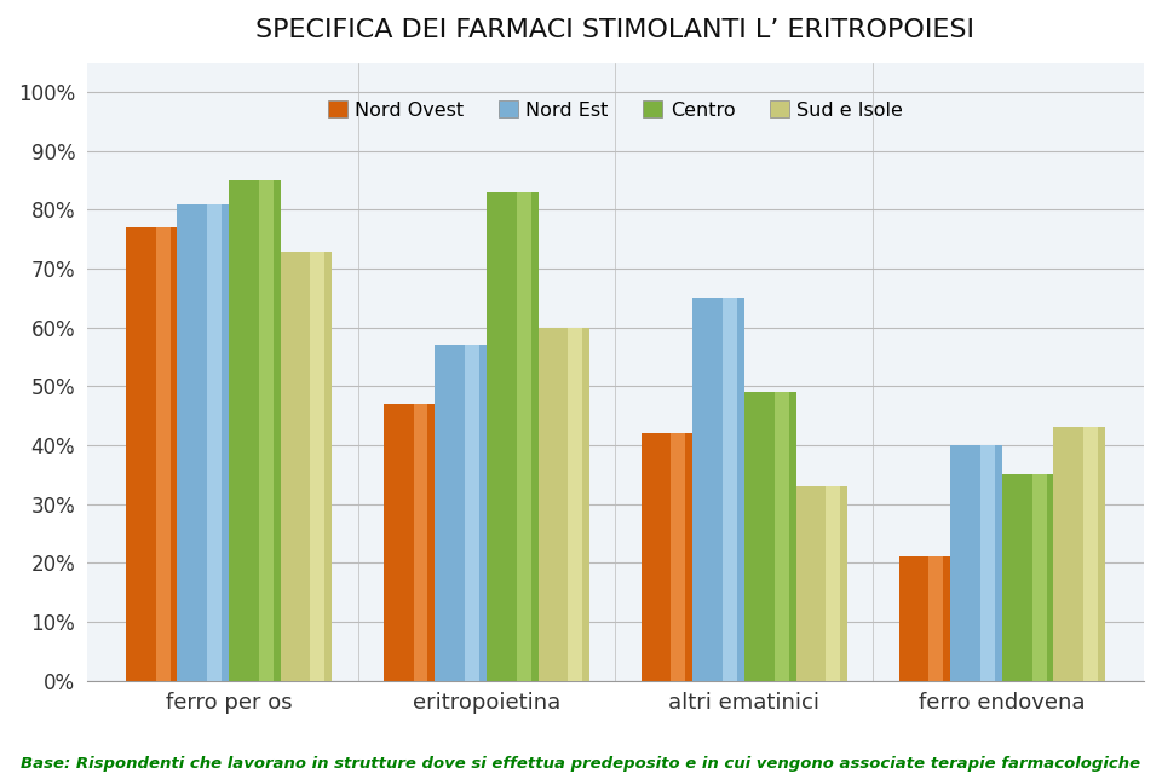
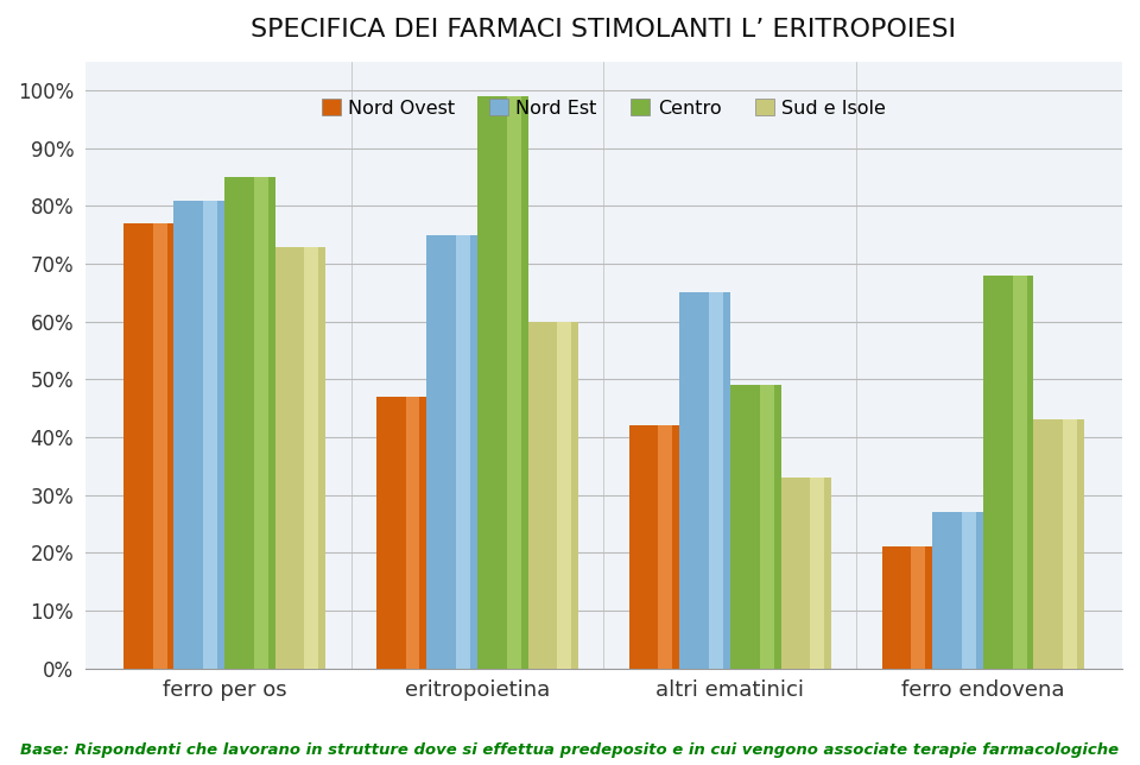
Nord Est/eritropoietina: 57% -> 75%
Centro/eritropoietina: 83% -> 99%
Nord Est/ferro endovena: 40% -> 27%
Centro/ferro endovena: 35% -> 68%
